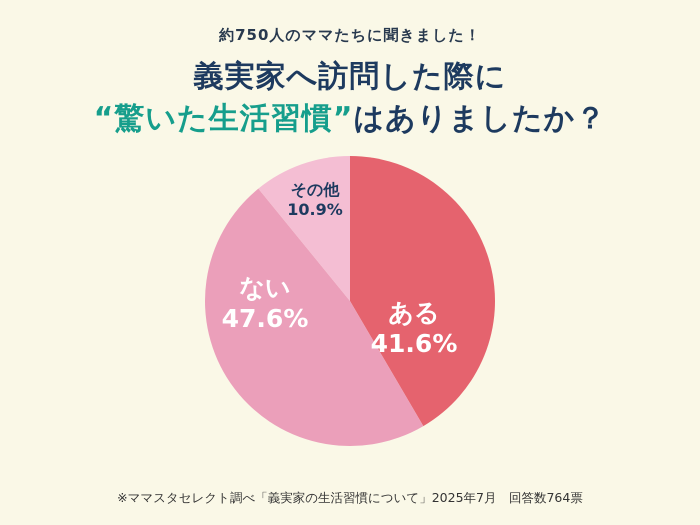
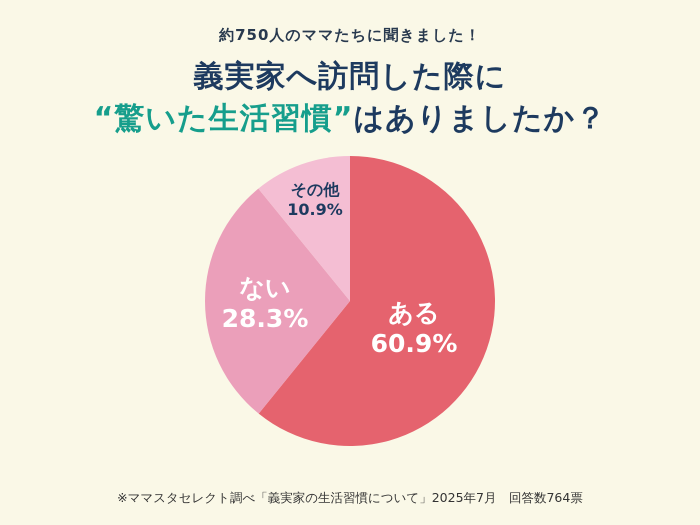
ある: 41.6% -> 60.9%
ない: 47.6% -> 28.3%
